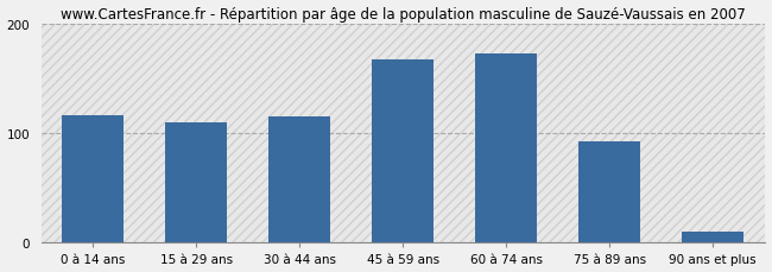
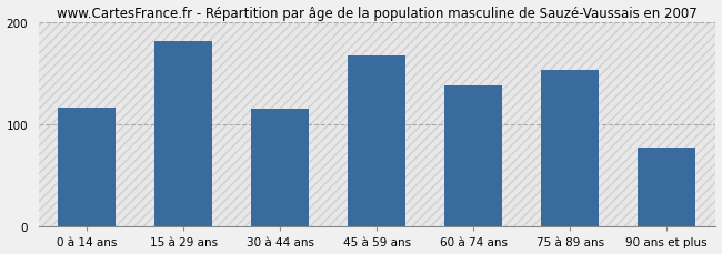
15 à 29 ans: 110 -> 182
60 à 74 ans: 173 -> 138
75 à 89 ans: 93 -> 154
90 ans et plus: 10 -> 78
